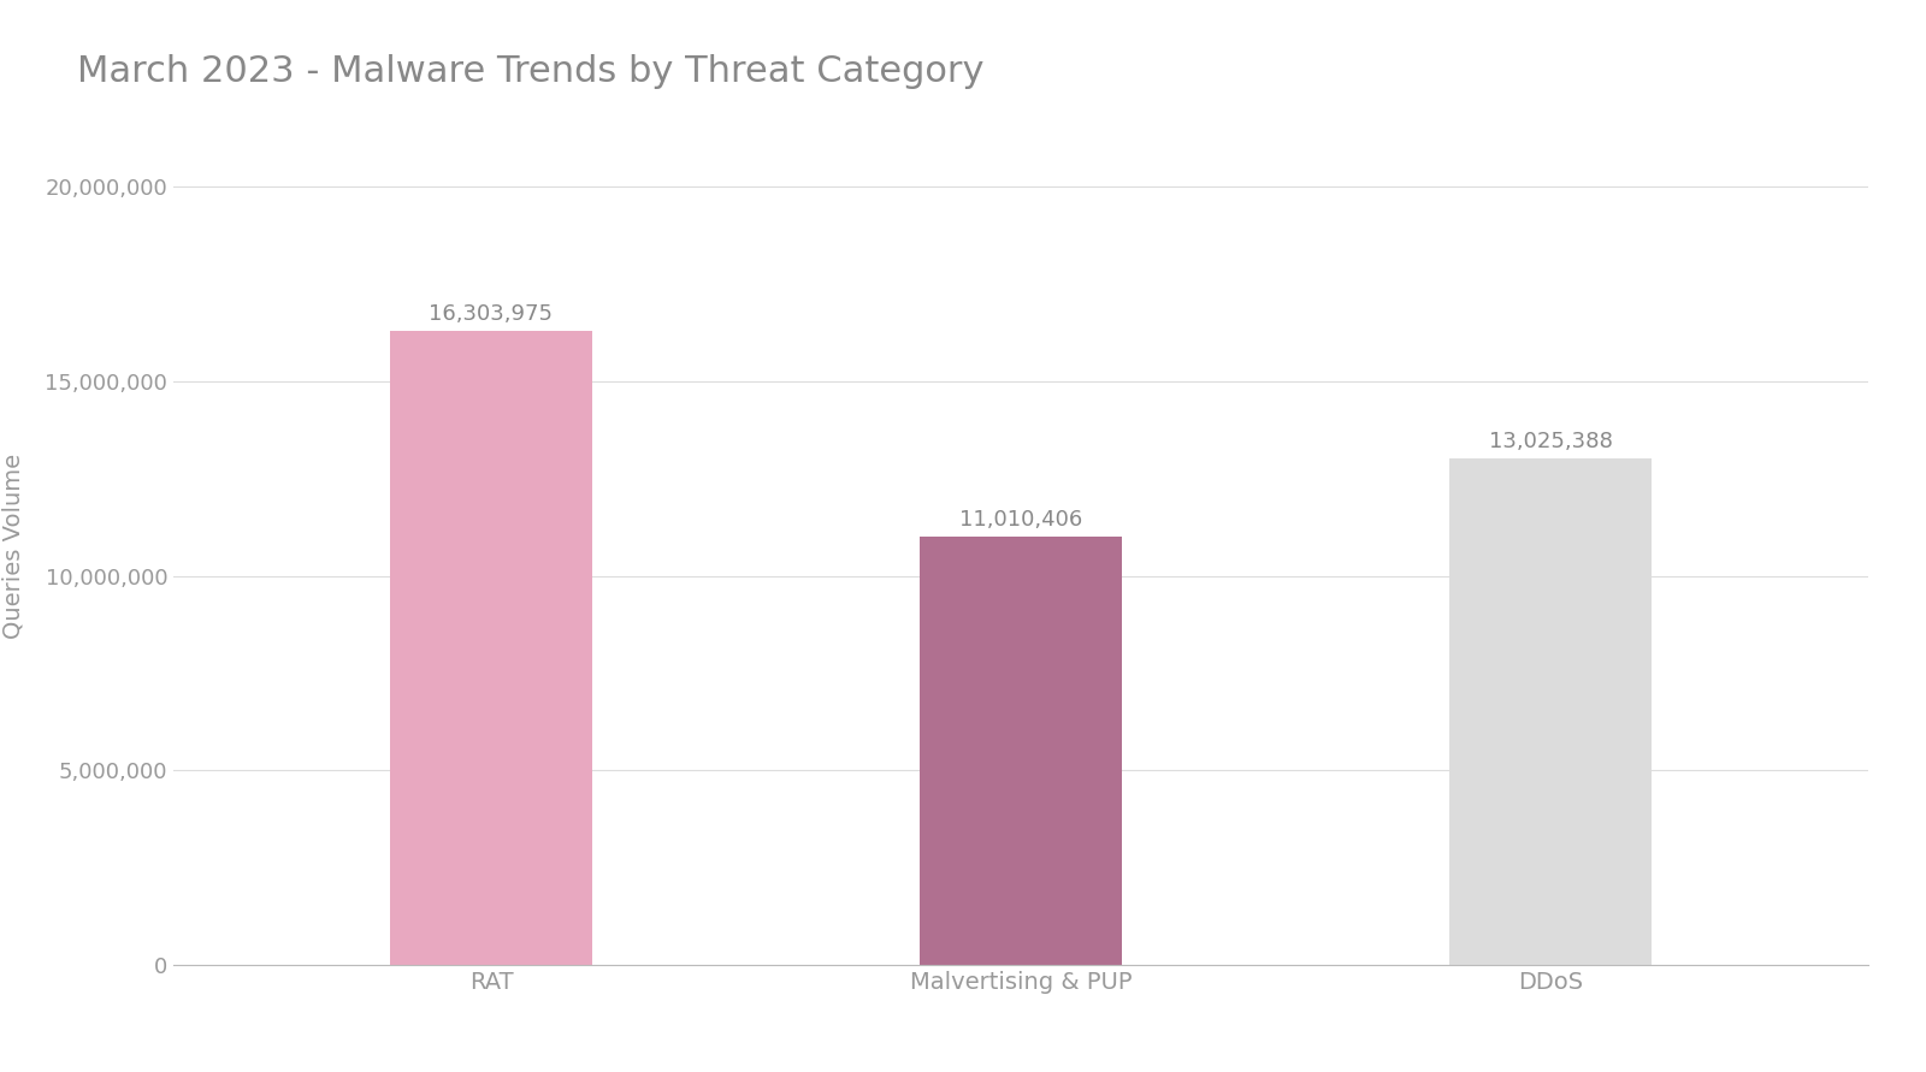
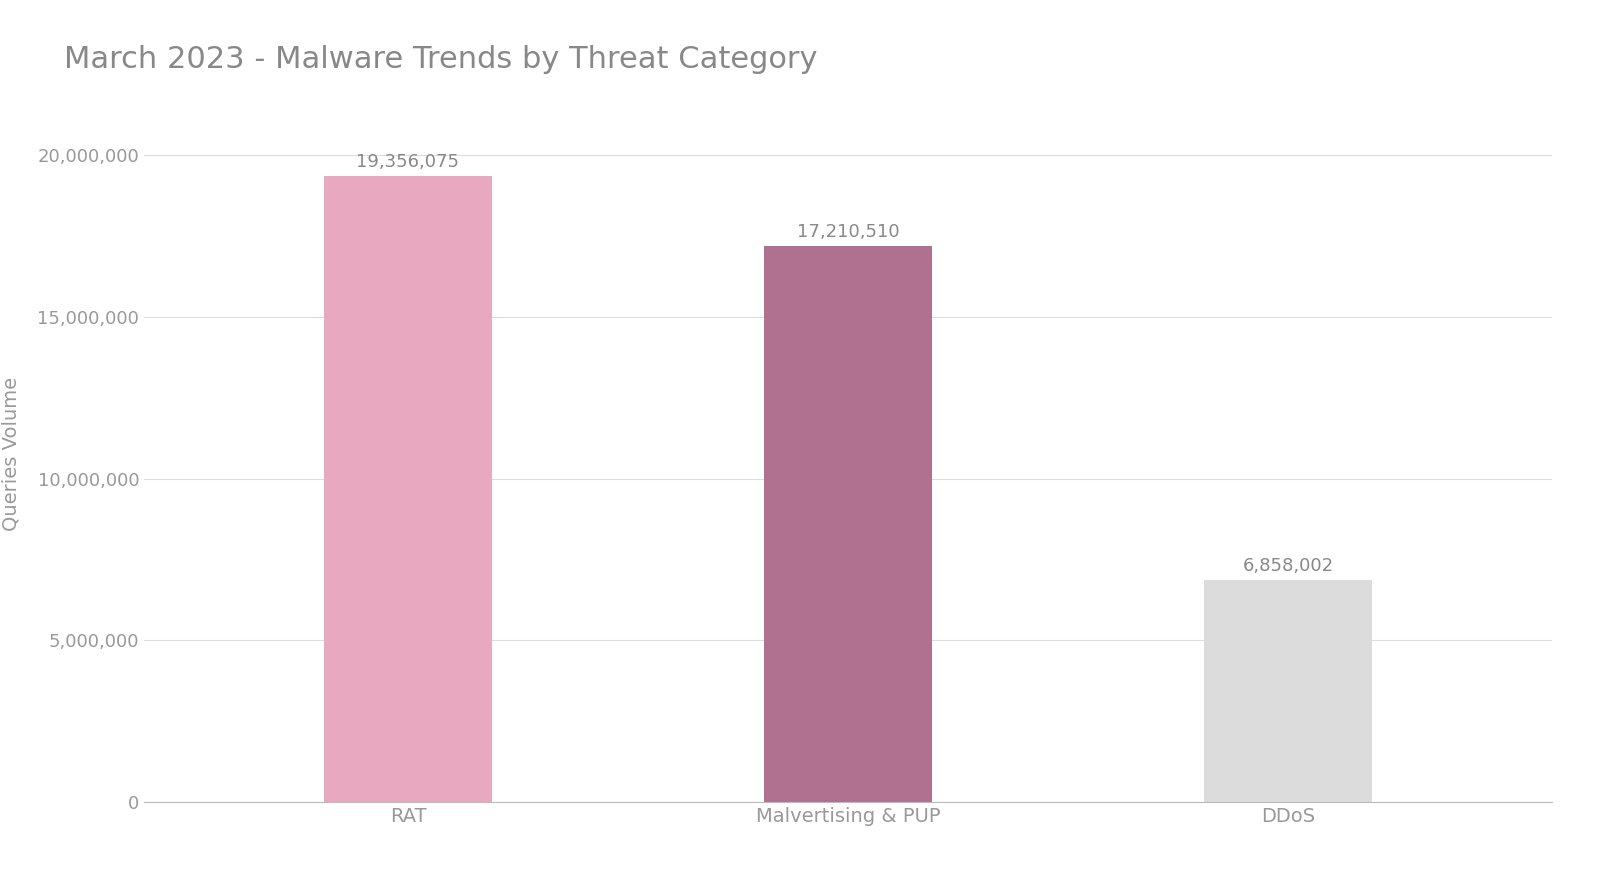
RAT: 16,303,975 -> 19,356,075
Malvertising & PUP: 11,010,406 -> 17,210,510
DDoS: 13,025,388 -> 6,858,002
